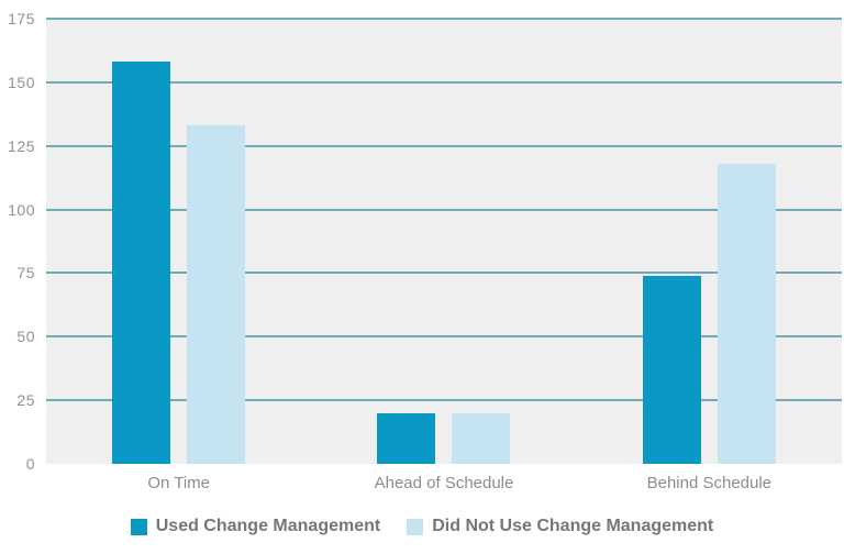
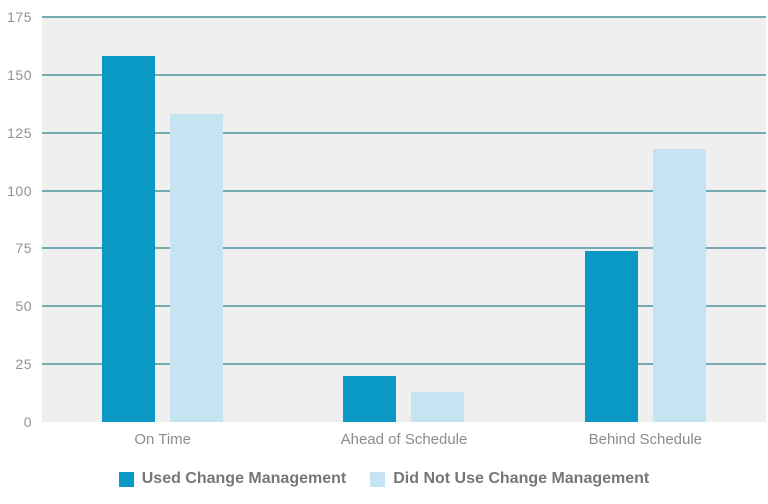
Did Not Use Change Management/Ahead of Schedule: 20 -> 13
